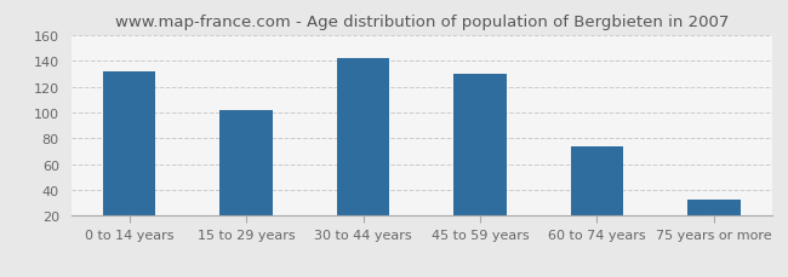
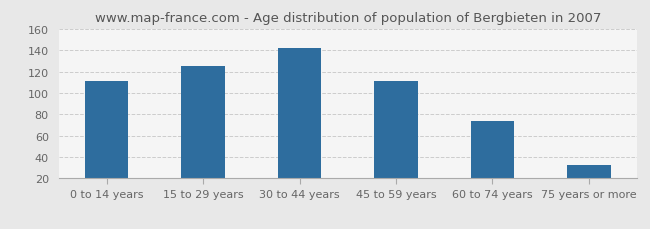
0 to 14 years: 132 -> 111
15 to 29 years: 102 -> 125
45 to 59 years: 130 -> 111
